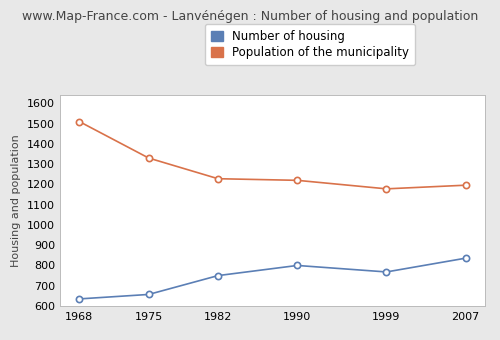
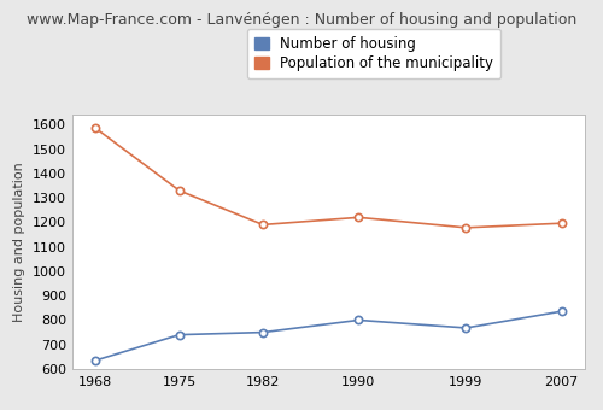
Population of the municipality/1968: 1510 -> 1585
Number of housing/1975: 657 -> 740
Population of the municipality/1982: 1228 -> 1190
